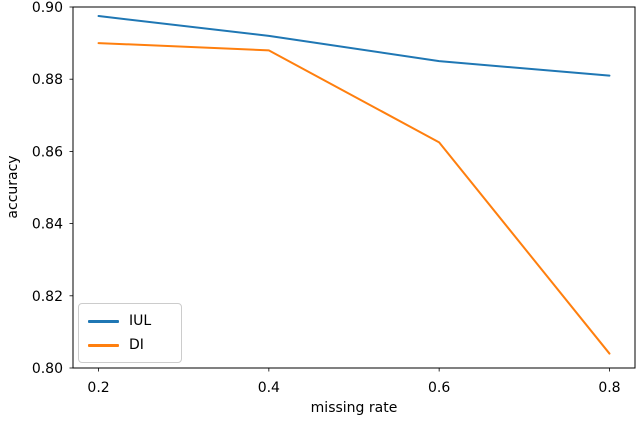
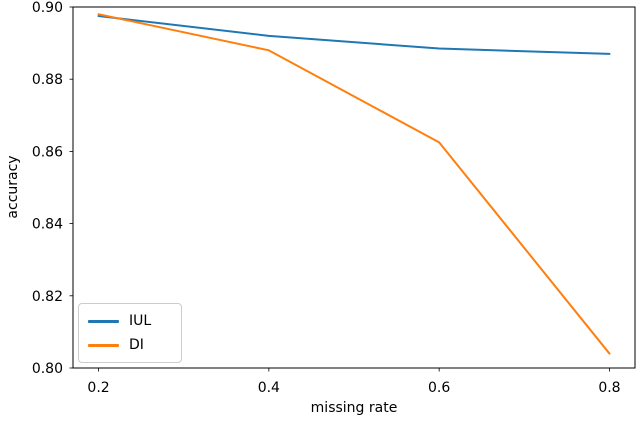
DI/0.2: 0.890 -> 0.898
IUL/0.6: 0.885 -> 0.888
IUL/0.8: 0.881 -> 0.887
